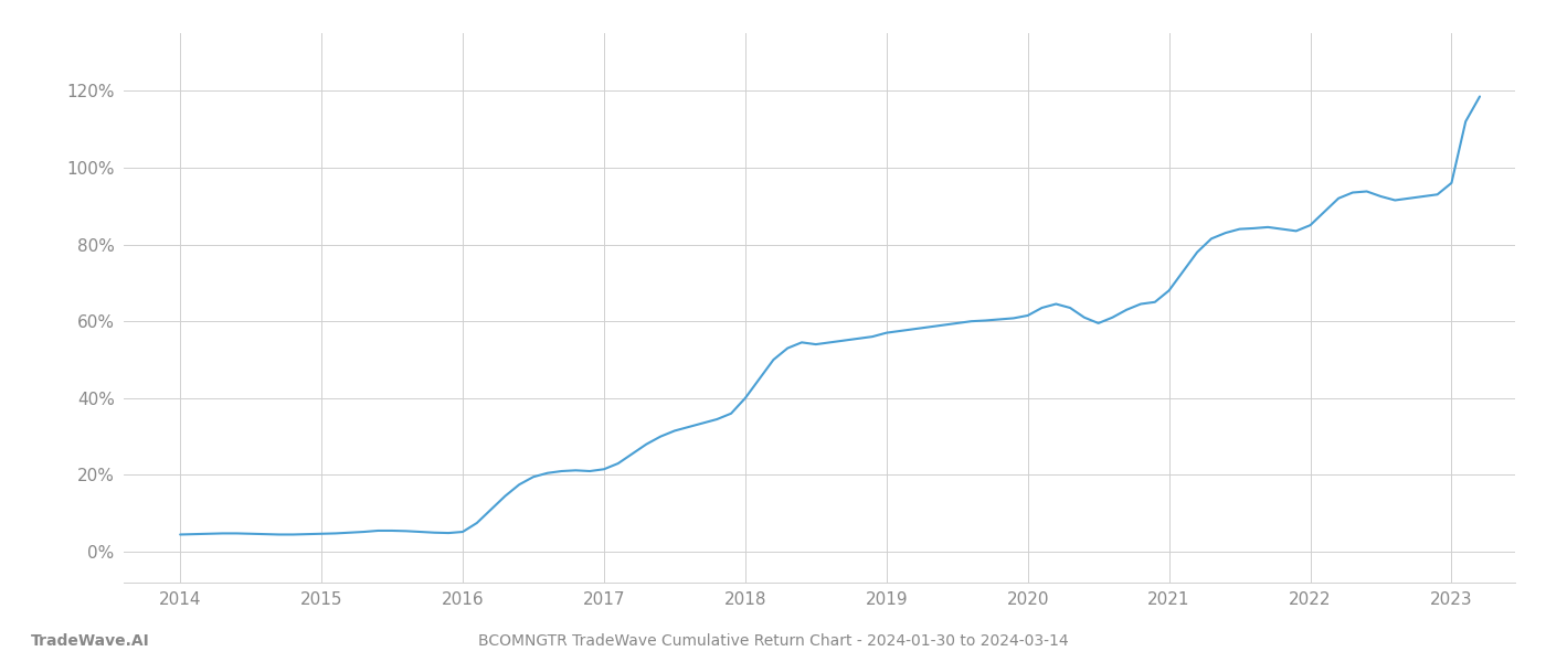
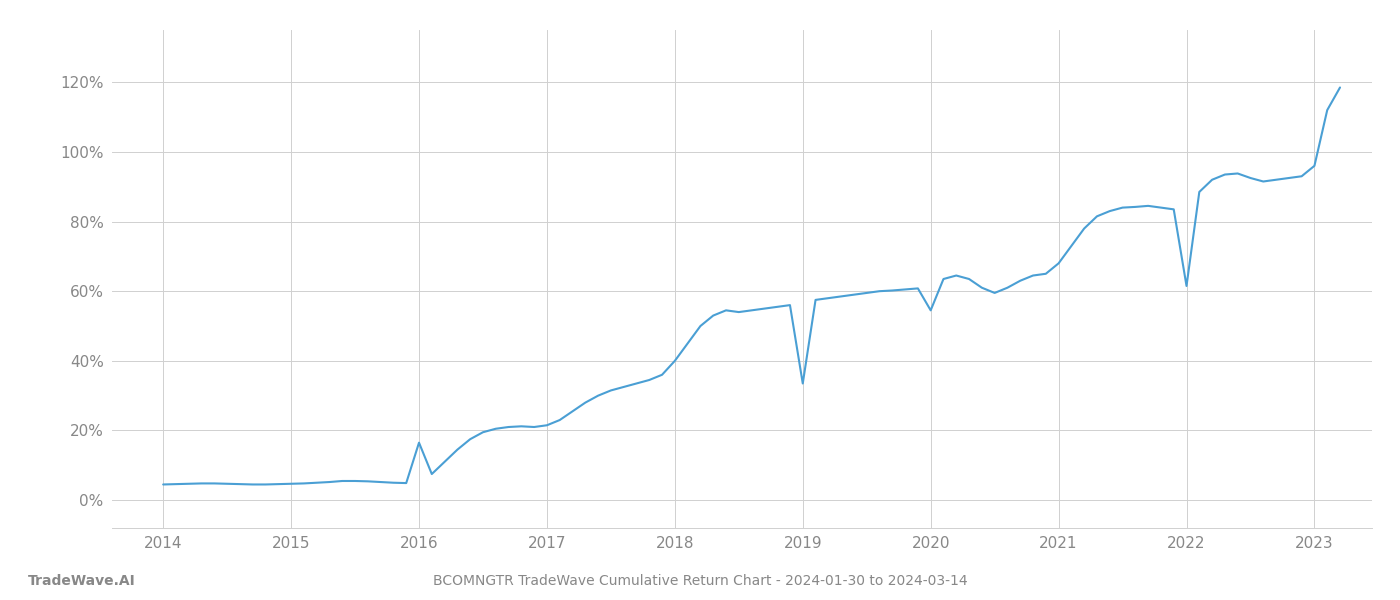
2016: 5.2% -> 16.5%
2019: 57.0% -> 33.5%
2020: 61.5% -> 54.5%
2022: 85.0% -> 61.5%
